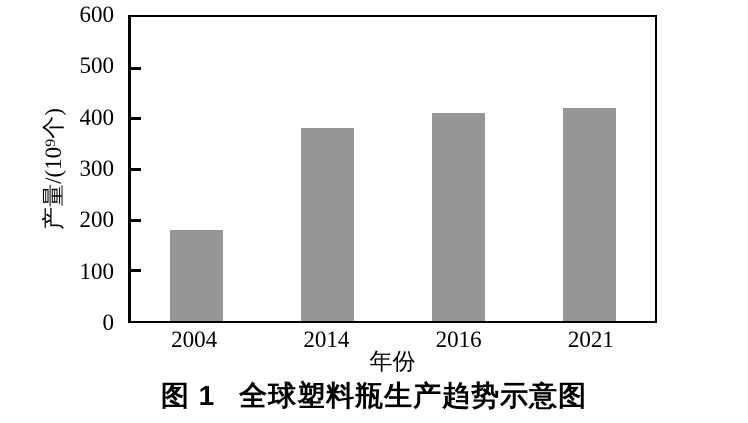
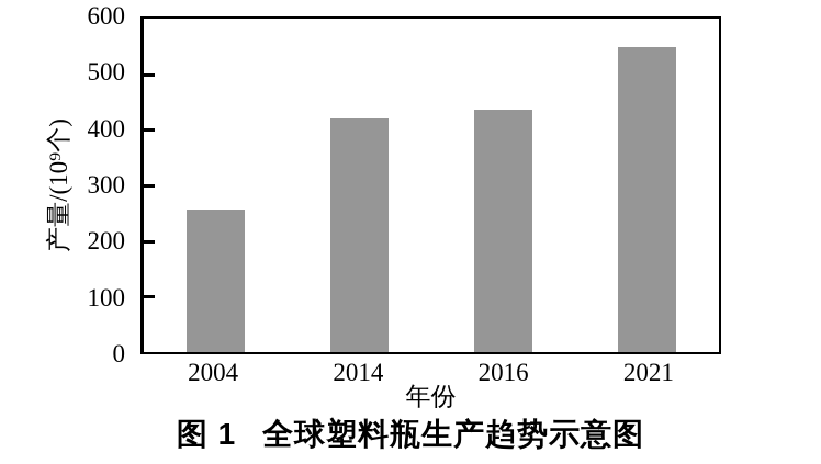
2004: 180 -> 260
2014: 380 -> 420
2016: 410 -> 440
2021: 420 -> 550
